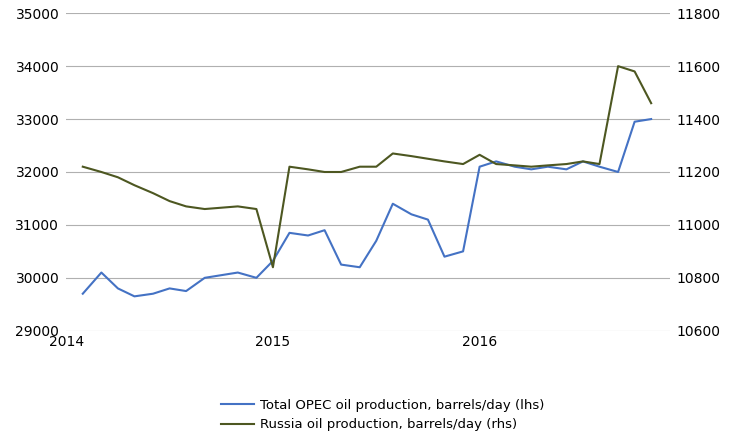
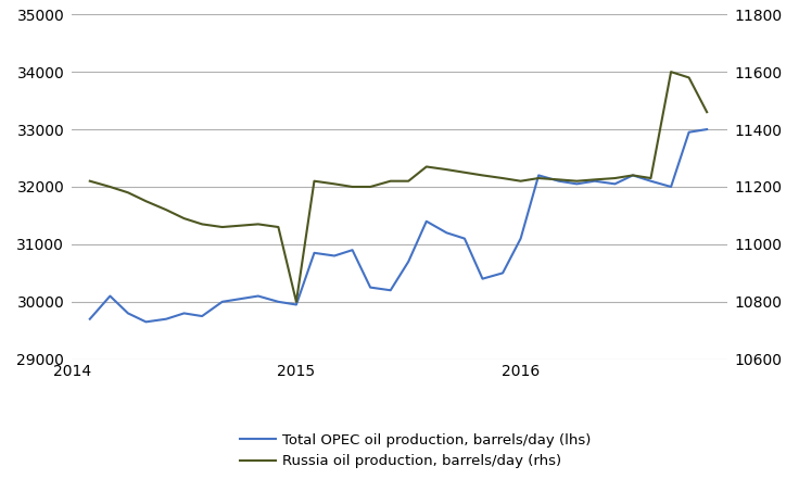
Total OPEC oil production, barrels/day (lhs)/2015: 30320 -> 29950
Russia oil production, barrels/day (rhs)/2015: 10840 -> 10800
Total OPEC oil production, barrels/day (lhs)/2016: 32100 -> 31100
Russia oil production, barrels/day (rhs)/2016: 11265 -> 11220
